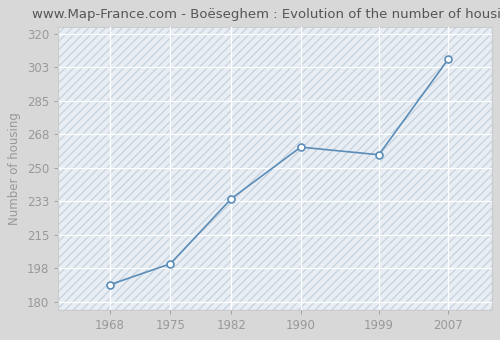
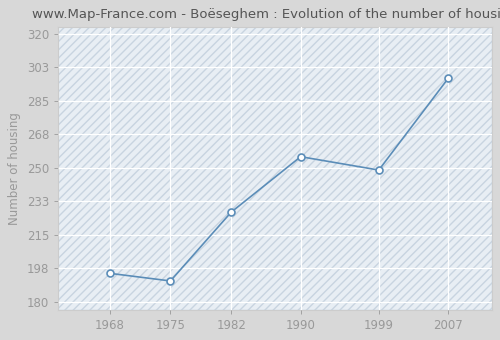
1968: 189 -> 195
1975: 200 -> 191
1982: 234 -> 227
1990: 261 -> 256
1999: 257 -> 249
2007: 307 -> 297
